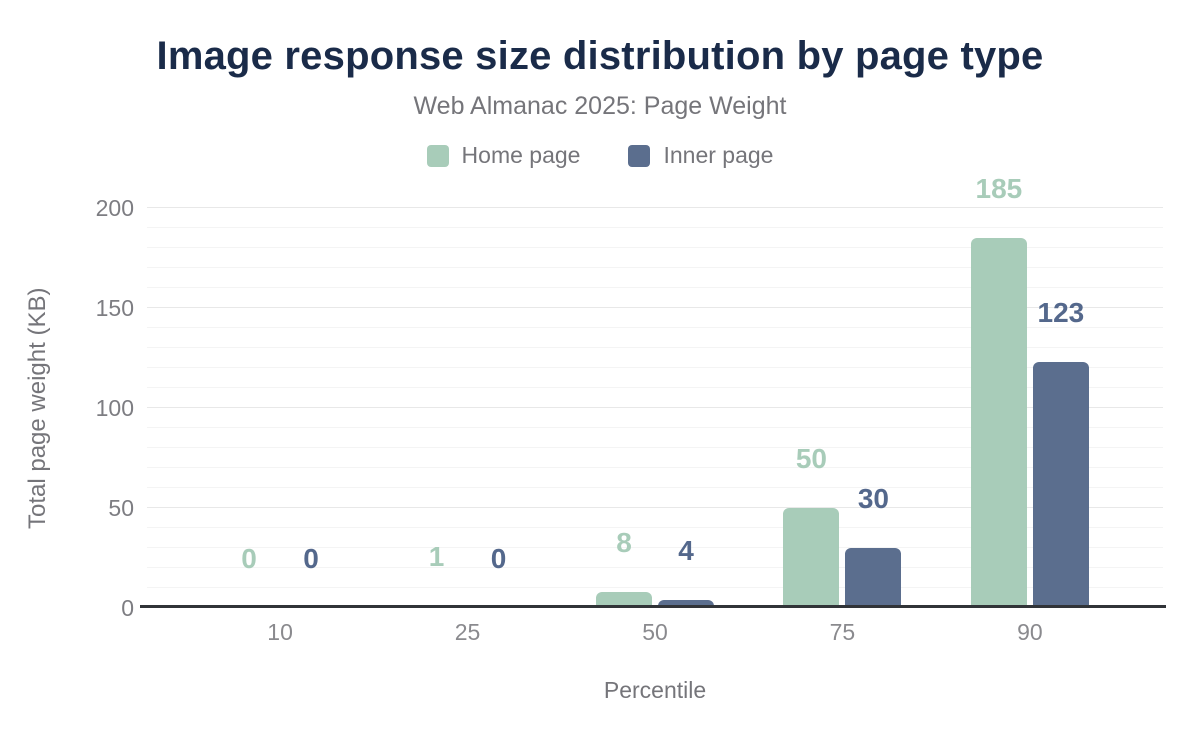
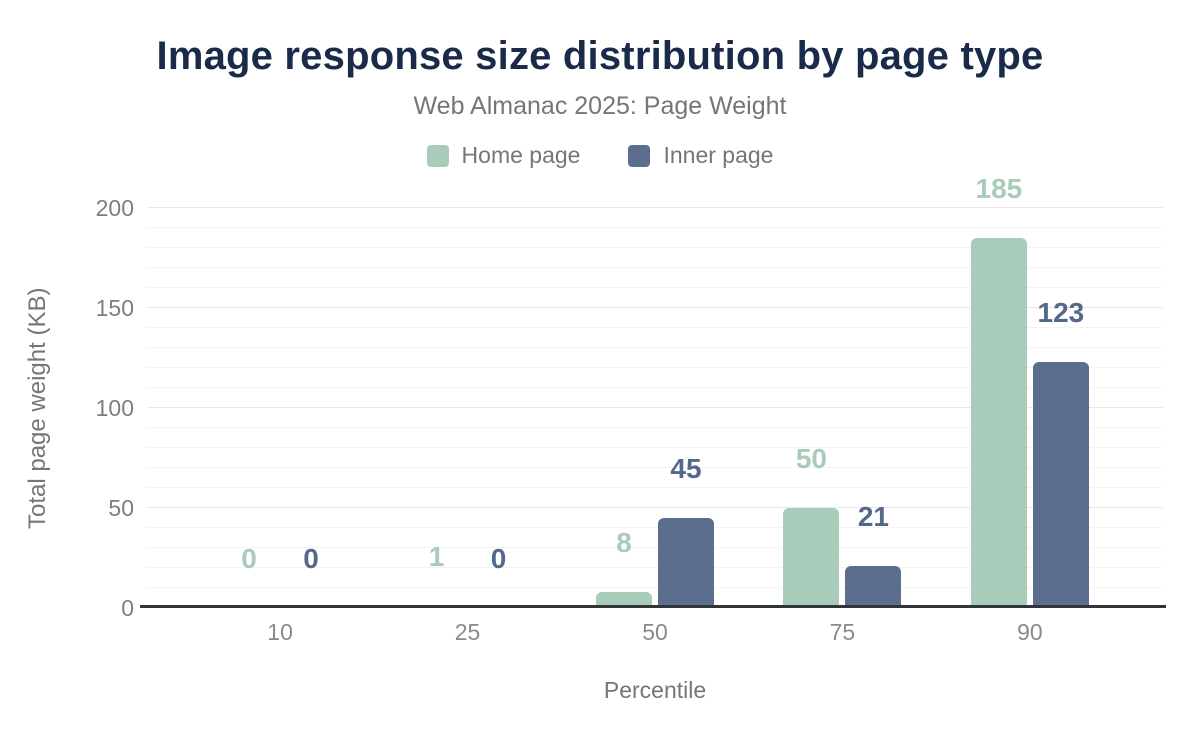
Inner page/50: 4 -> 45
Inner page/75: 30 -> 21
